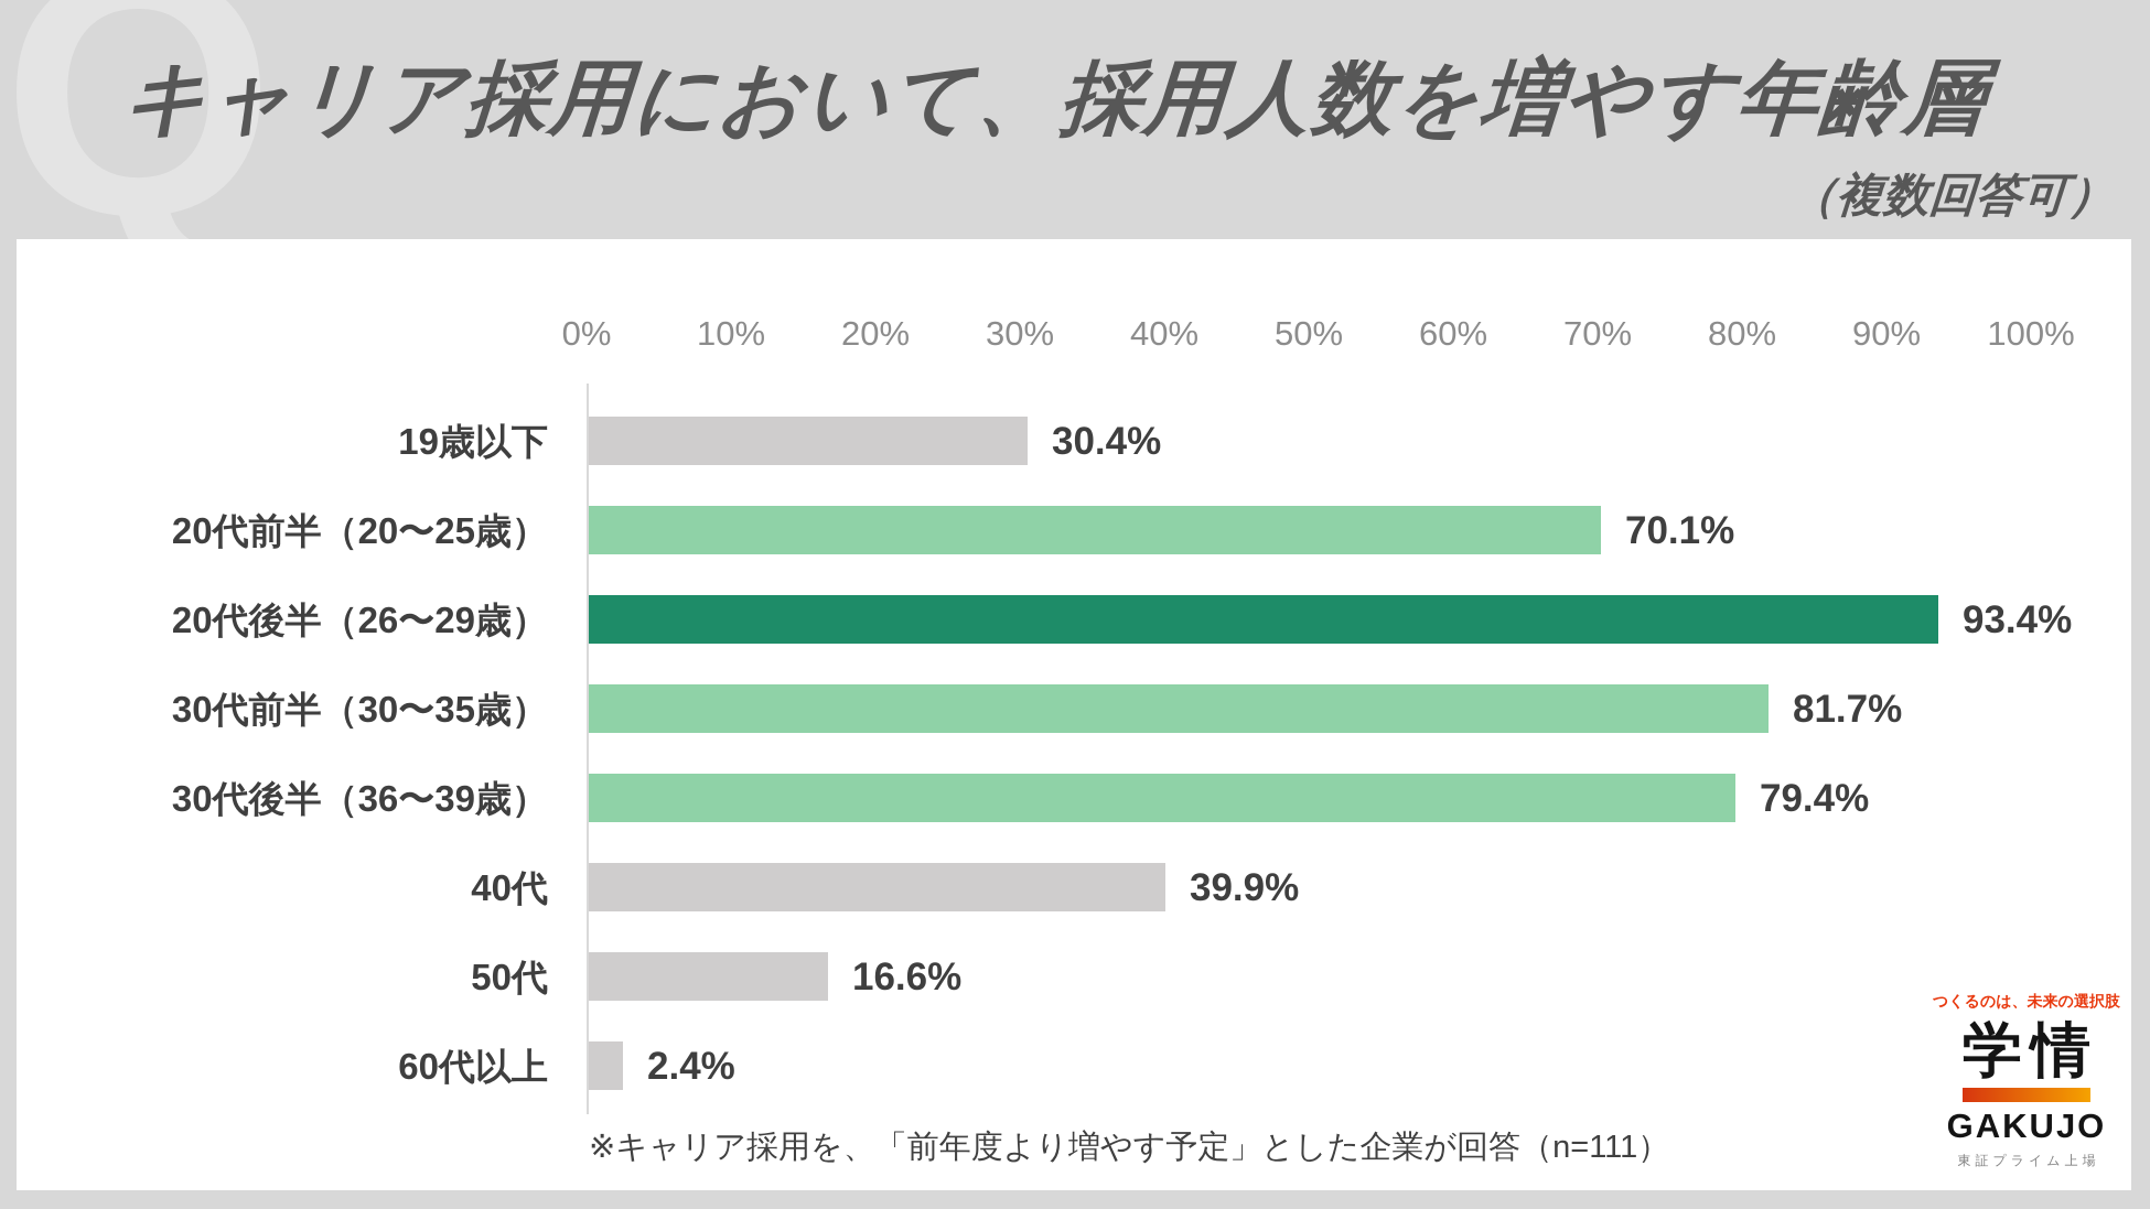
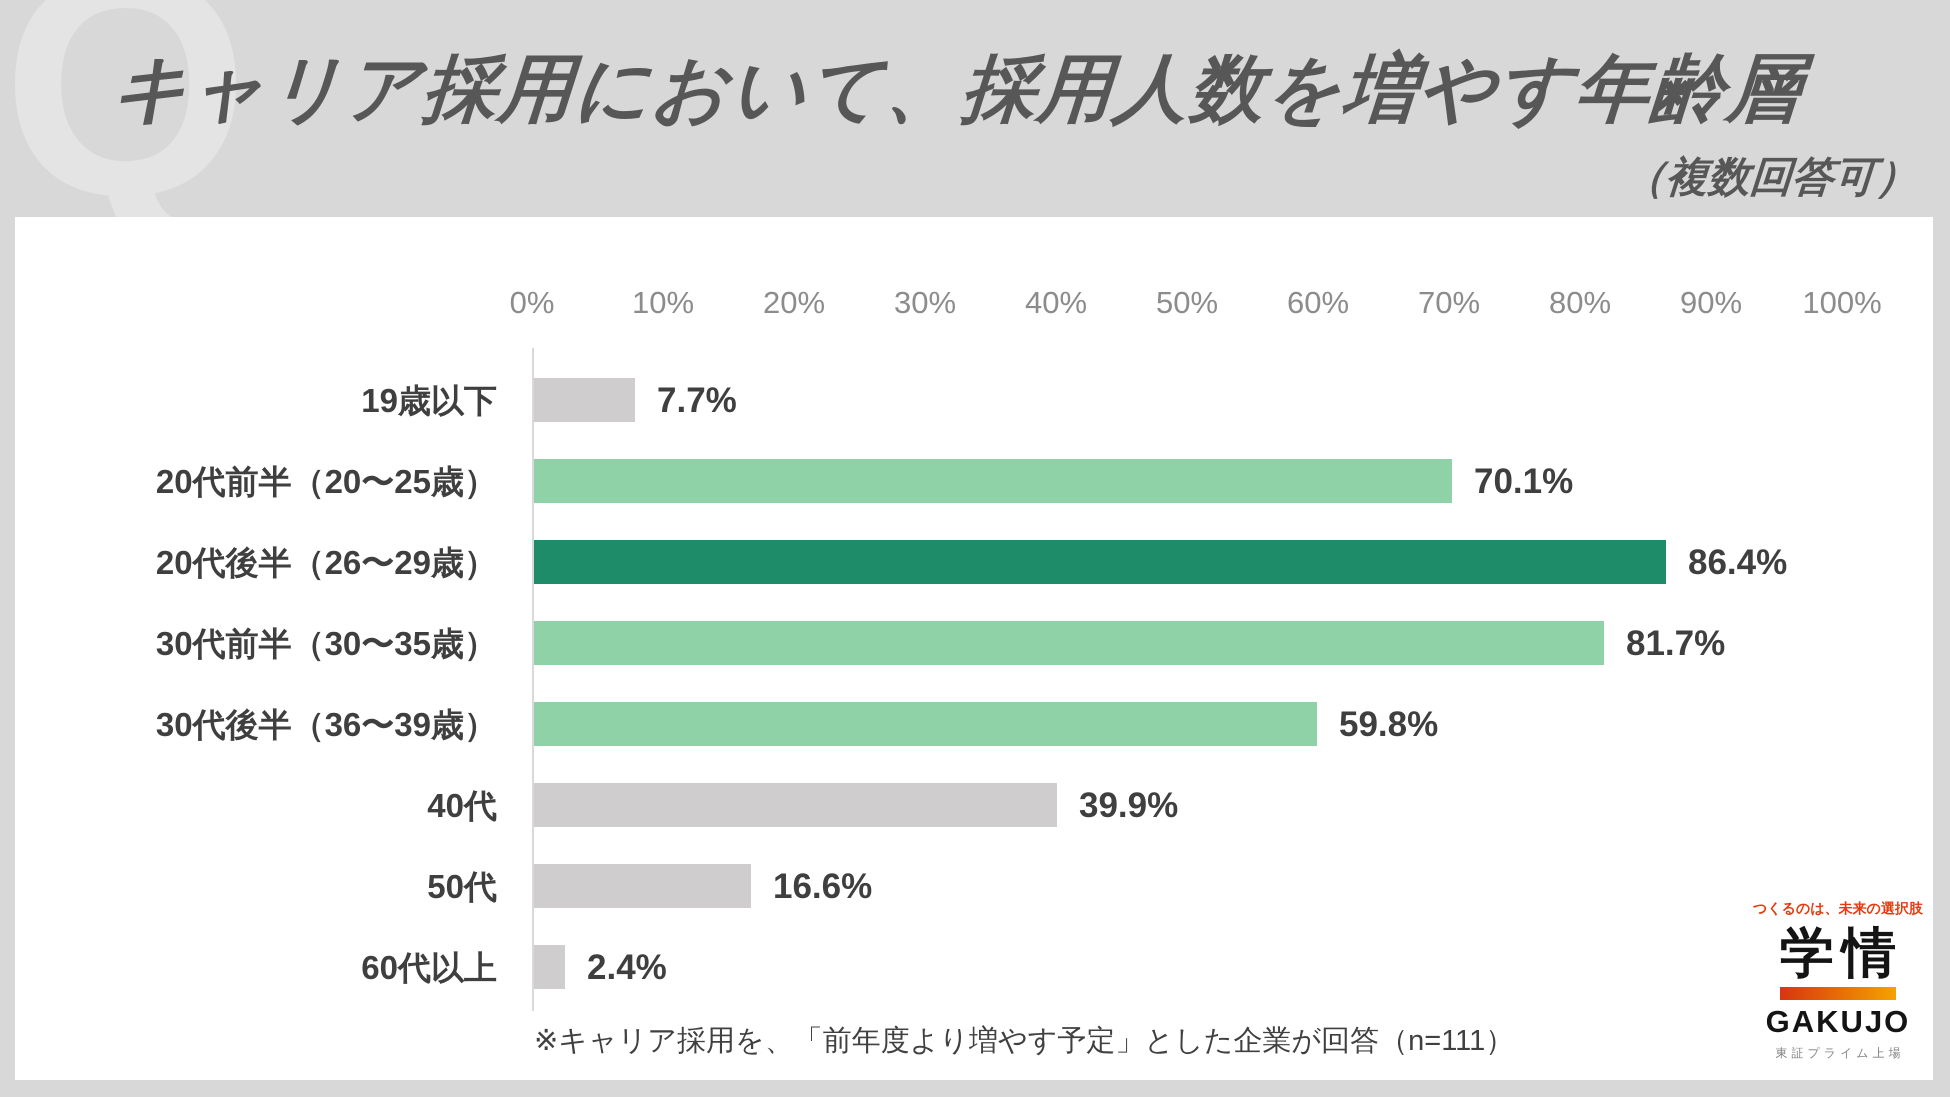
19歳以下: 30.4% -> 7.7%
20代後半（26〜29歳）: 93.4% -> 86.4%
30代後半（36〜39歳）: 79.4% -> 59.8%
